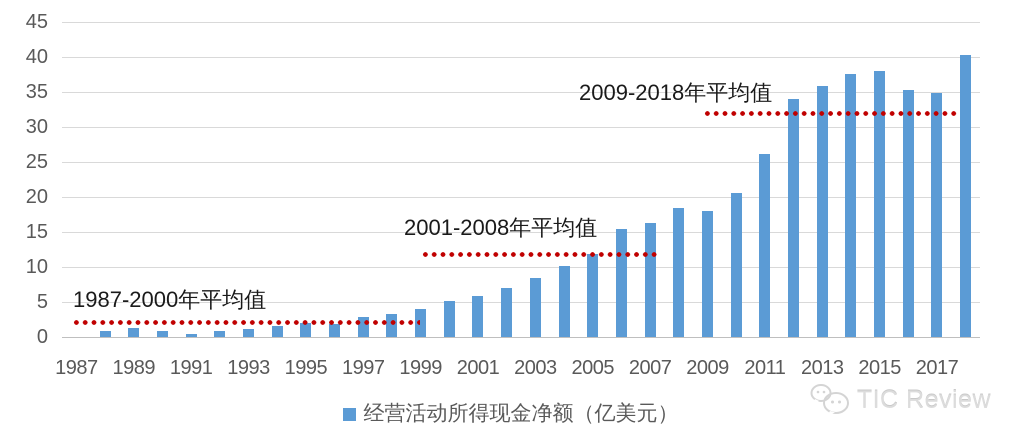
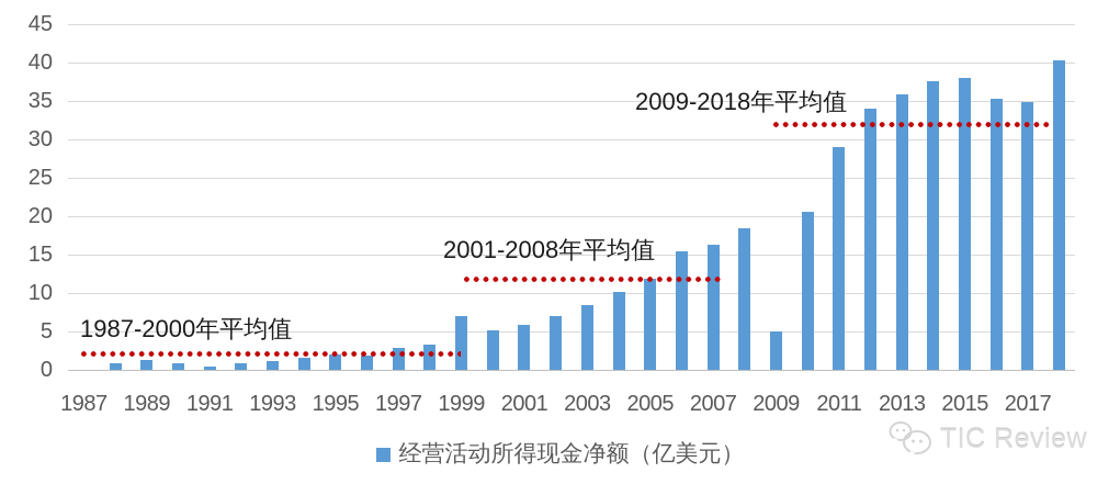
1999: 4 -> 7
2009: 18 -> 5
2011: 26 -> 29
